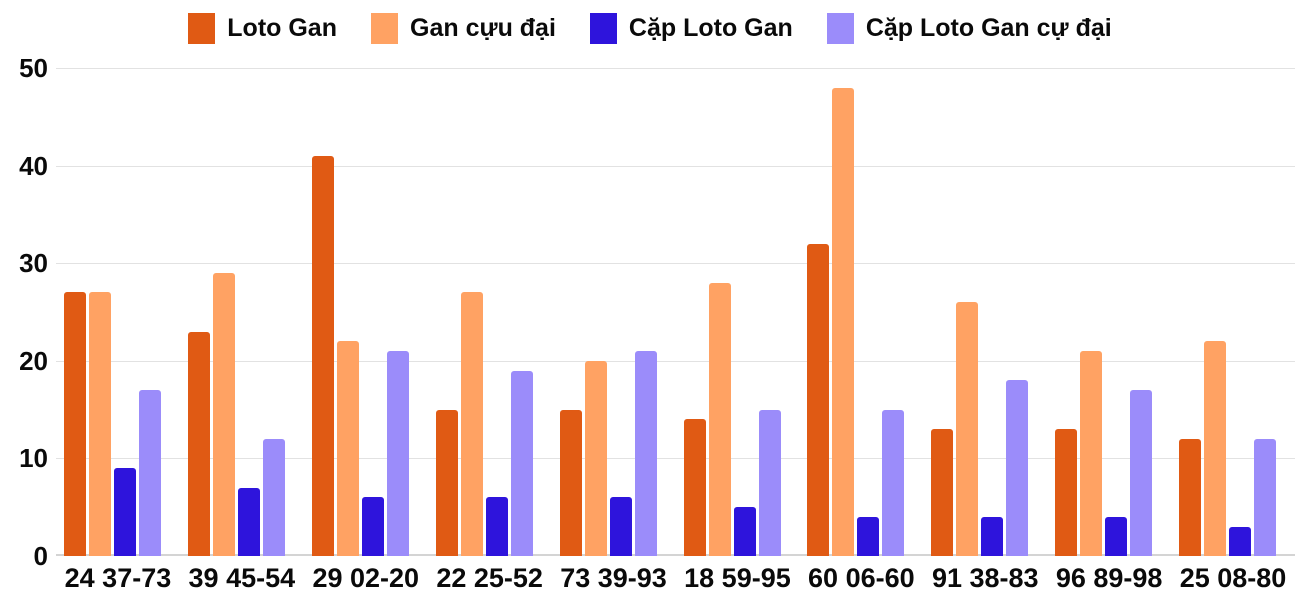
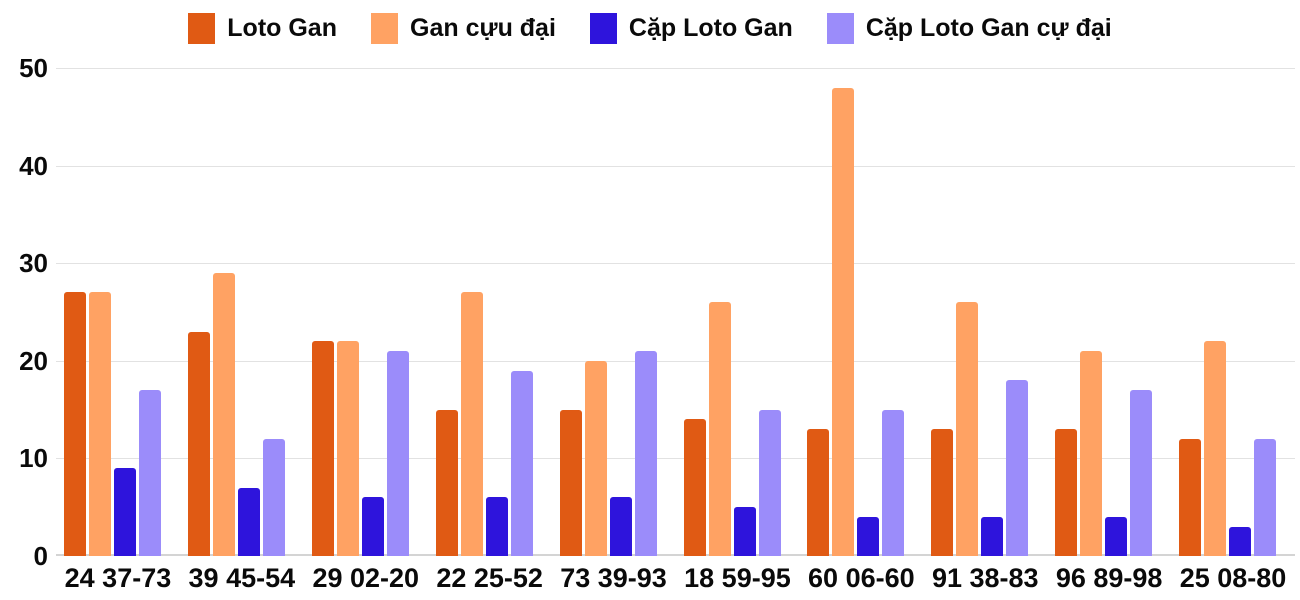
Loto Gan/29 02-20: 41 -> 22
Gan cựu đại/18 59-95: 28 -> 26
Loto Gan/60 06-60: 32 -> 13
